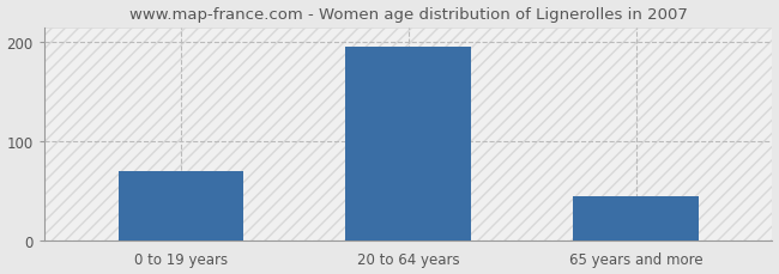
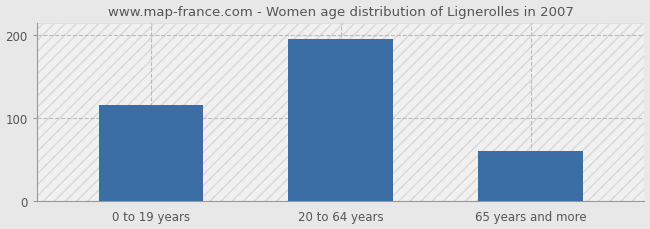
0 to 19 years: 70 -> 116
65 years and more: 45 -> 60
